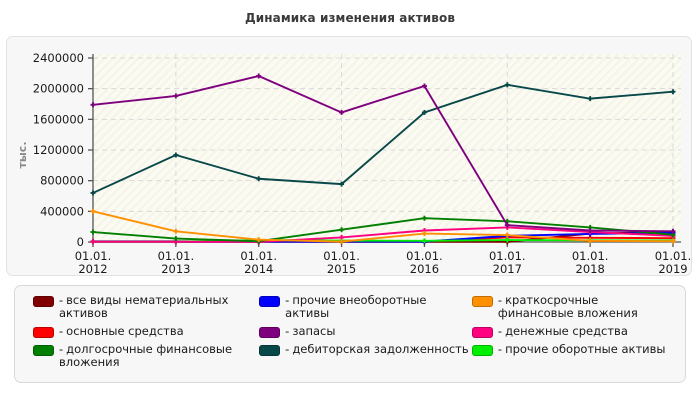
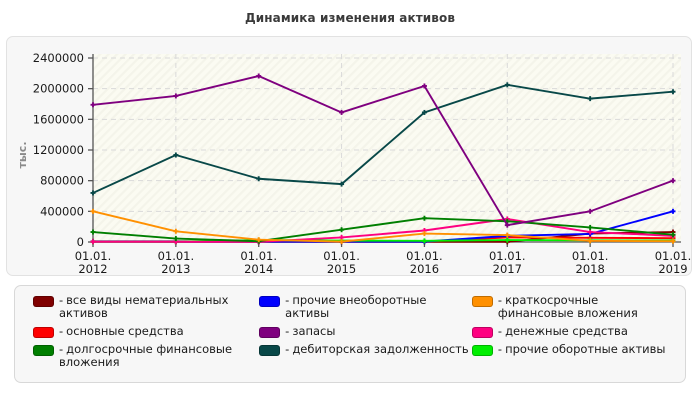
денежные средства/01.01.2017: 200000 -> 300000
запасы/01.01.2018: 200000 -> 400000
прочие внеоборотные активы/01.01.2019: 100000 -> 400000
запасы/01.01.2019: 100000 -> 800000
